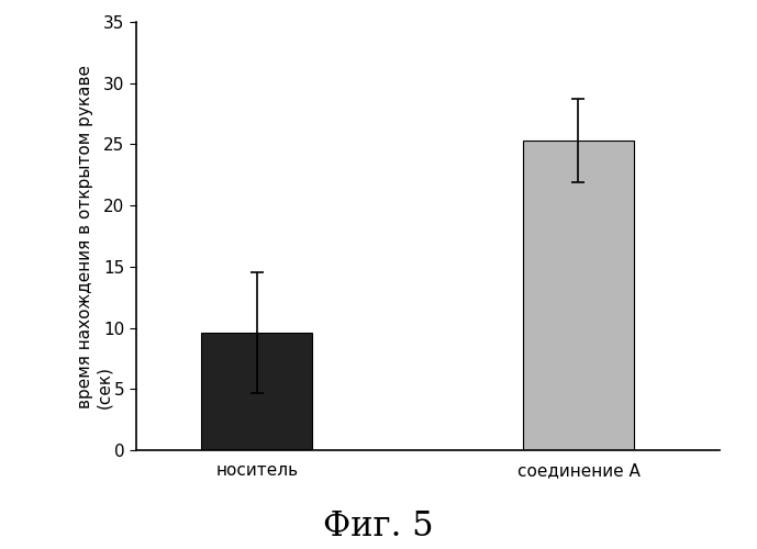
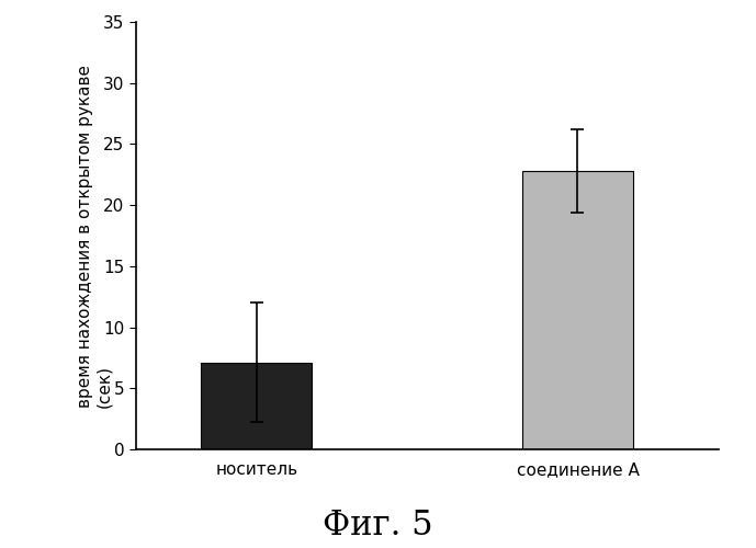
носитель: 9.6 -> 7.1
соединение A: 25.3 -> 22.8
